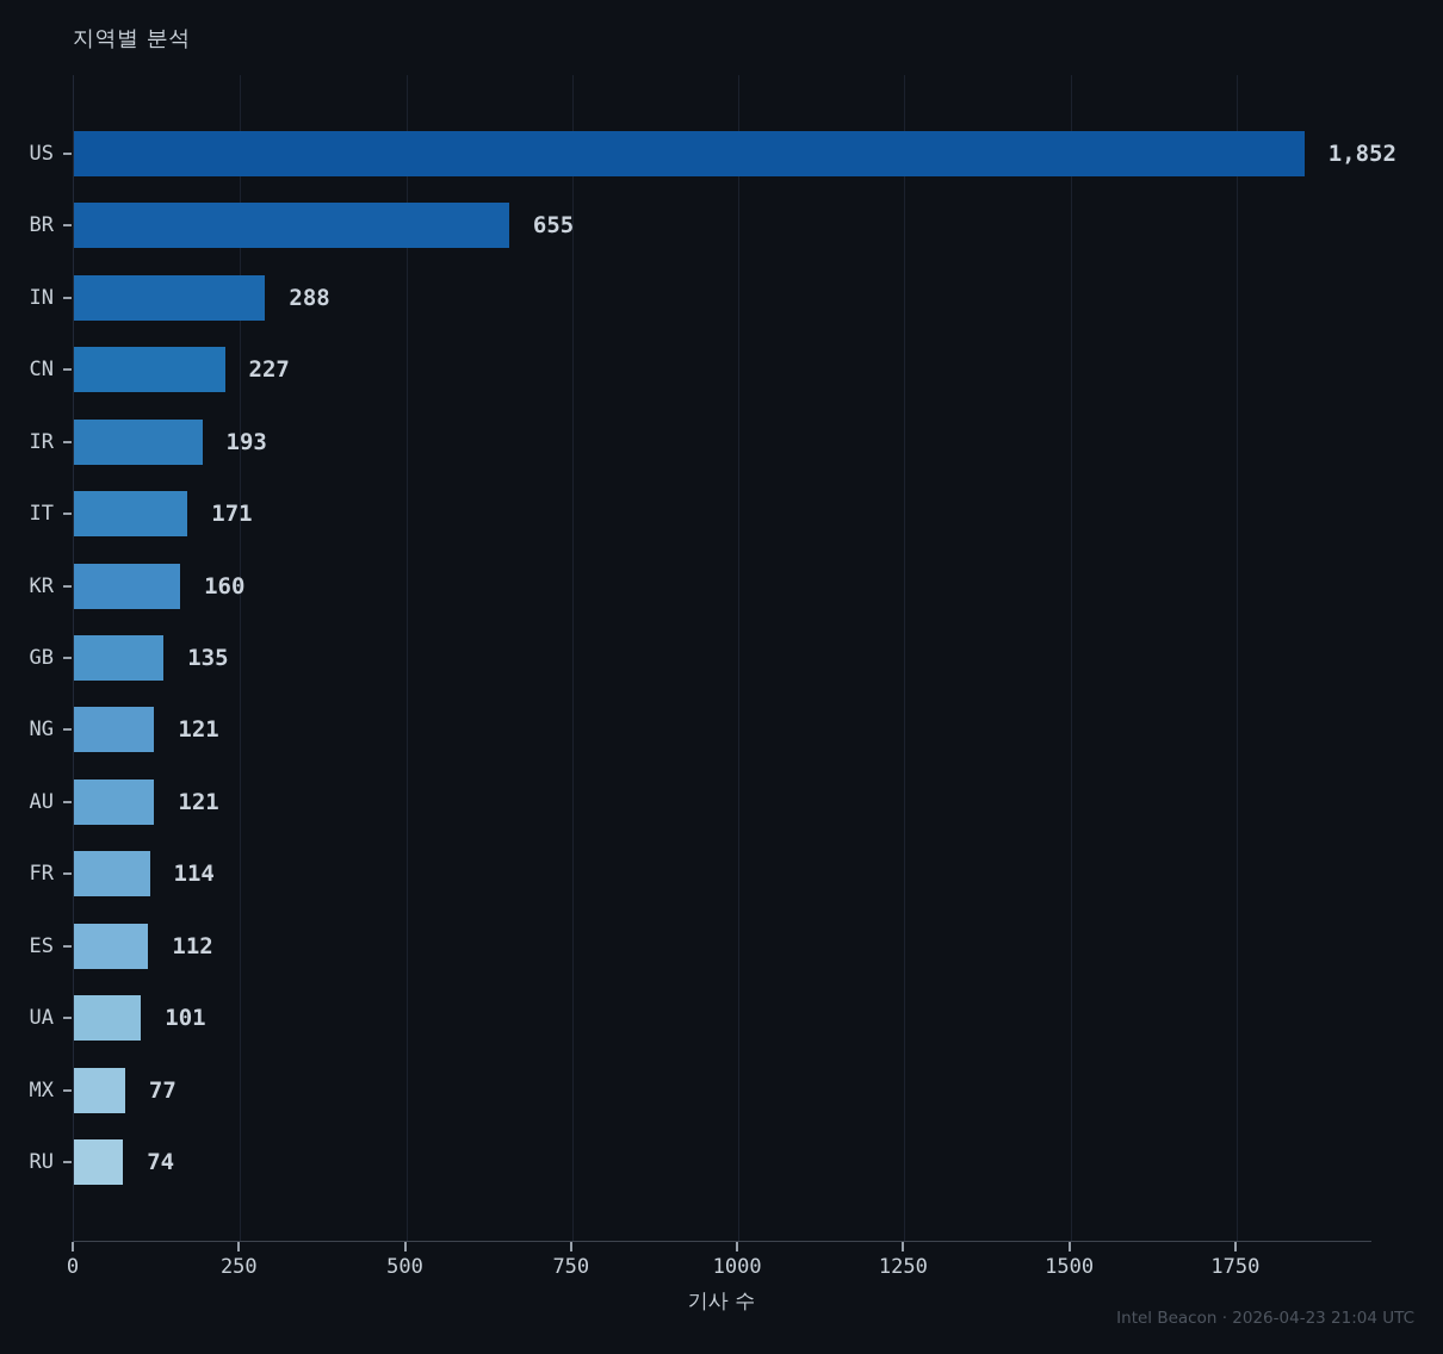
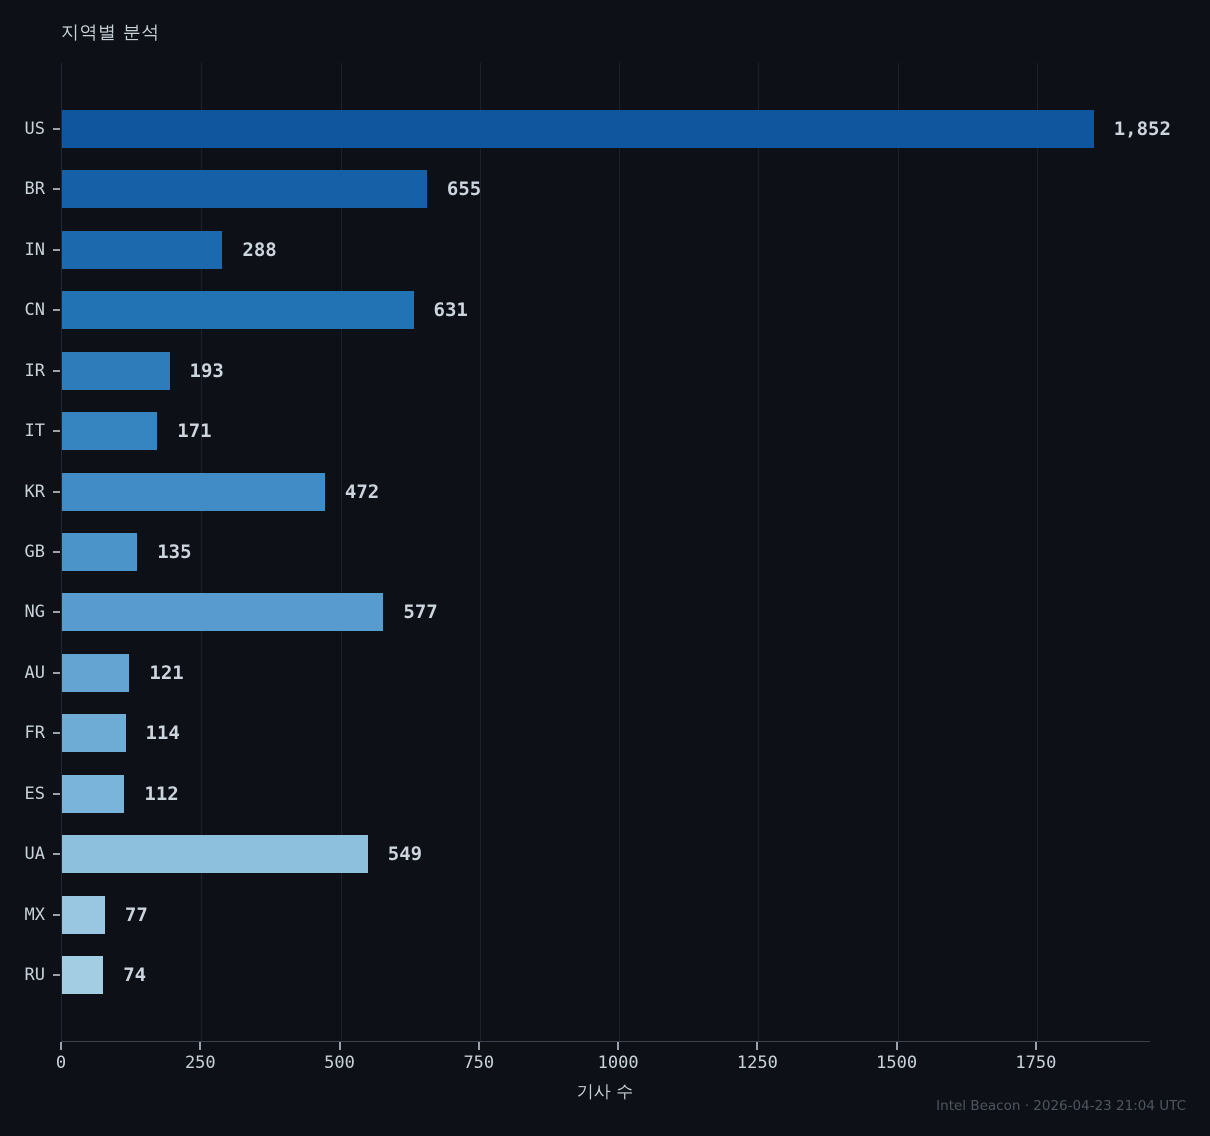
CN: 227 -> 631
KR: 160 -> 472
NG: 121 -> 577
UA: 101 -> 549
